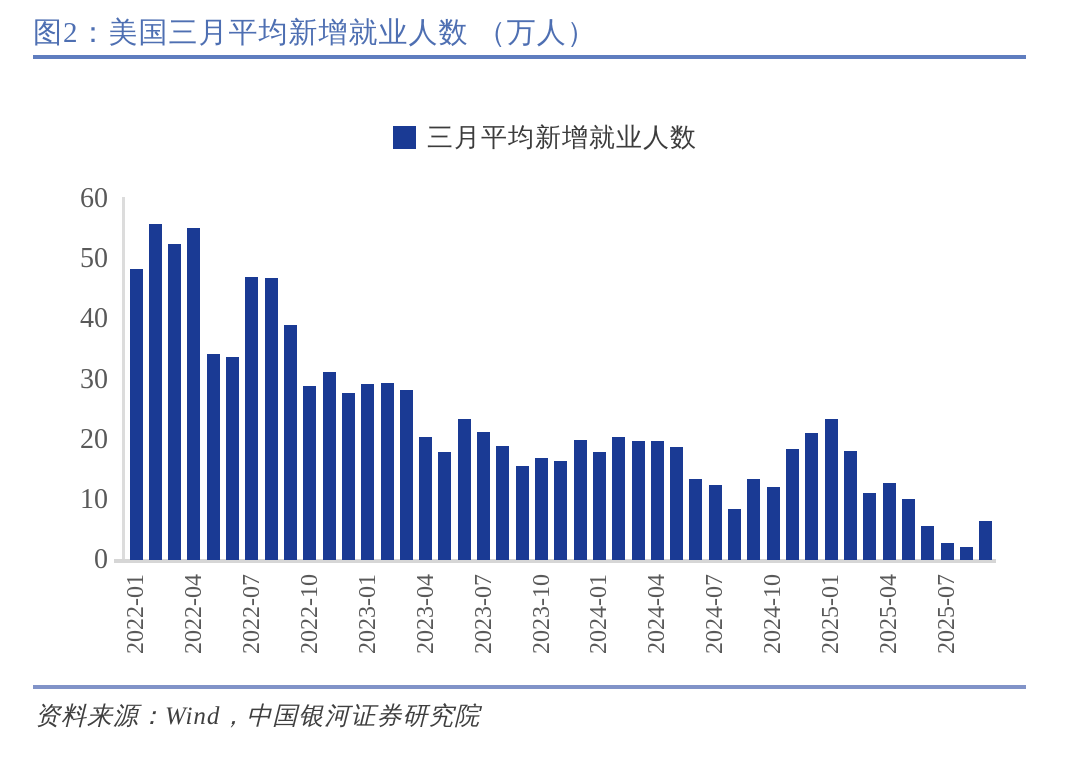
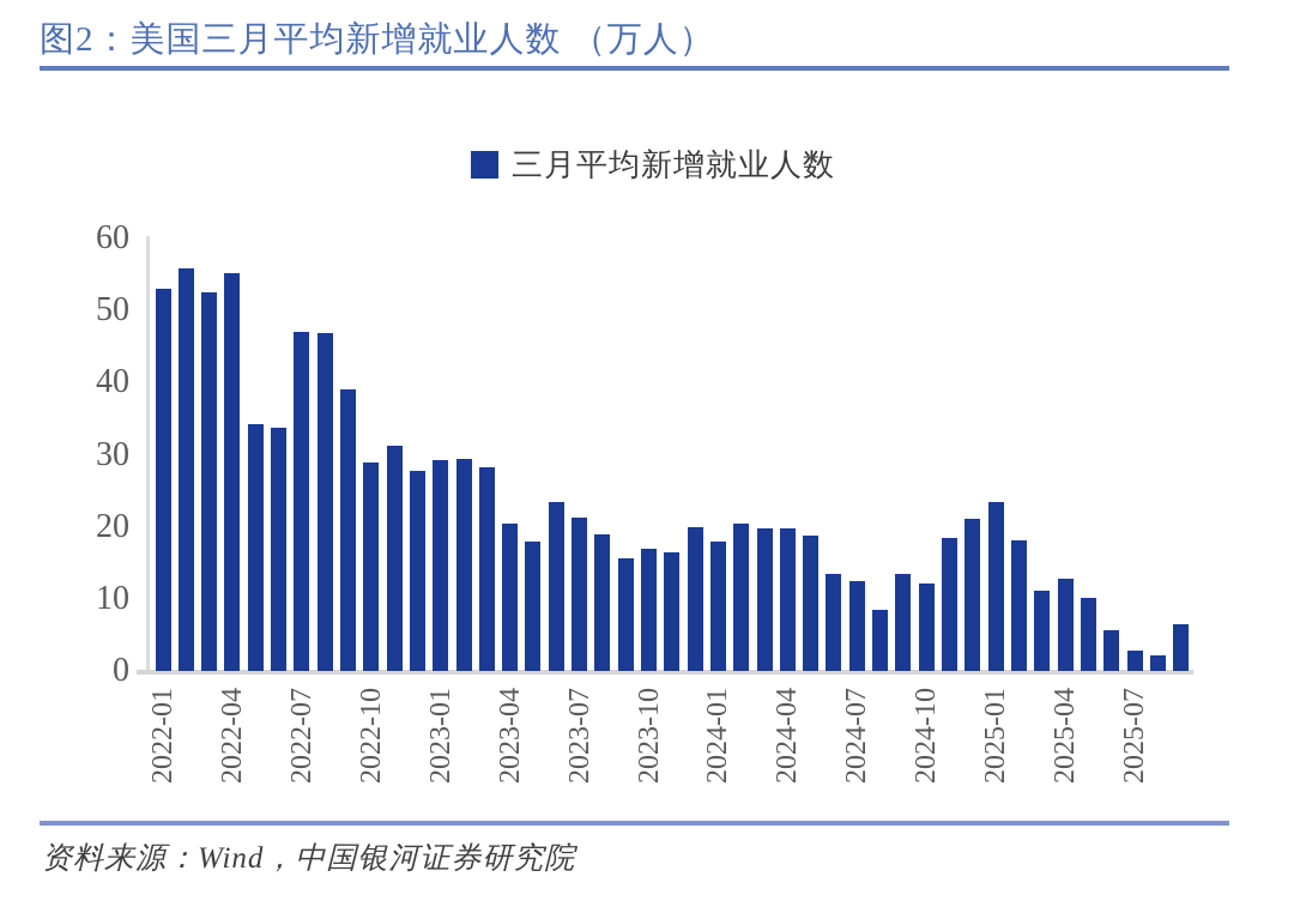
2022-01: 48 -> 53
